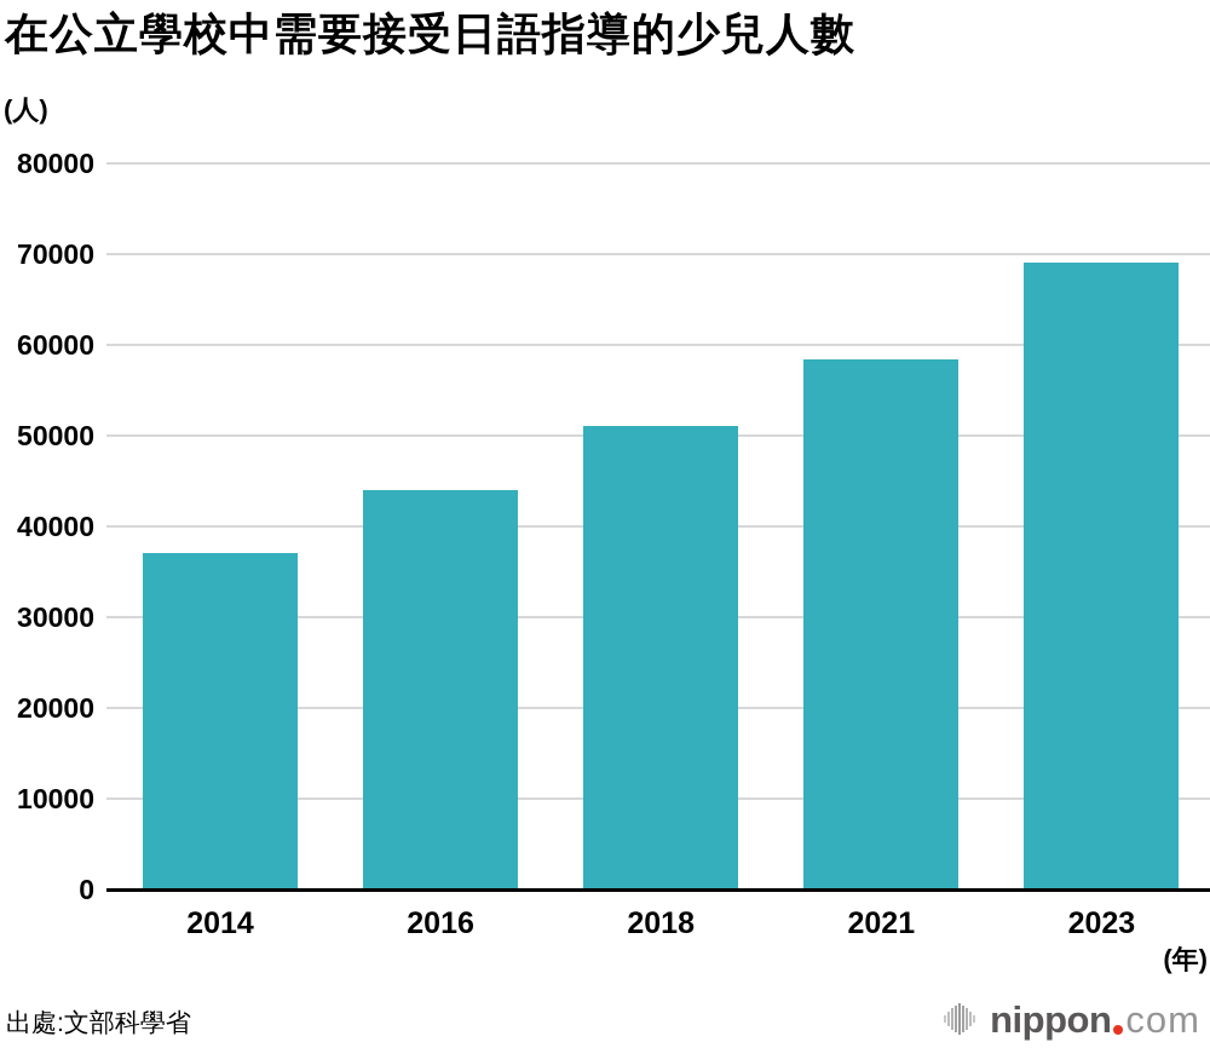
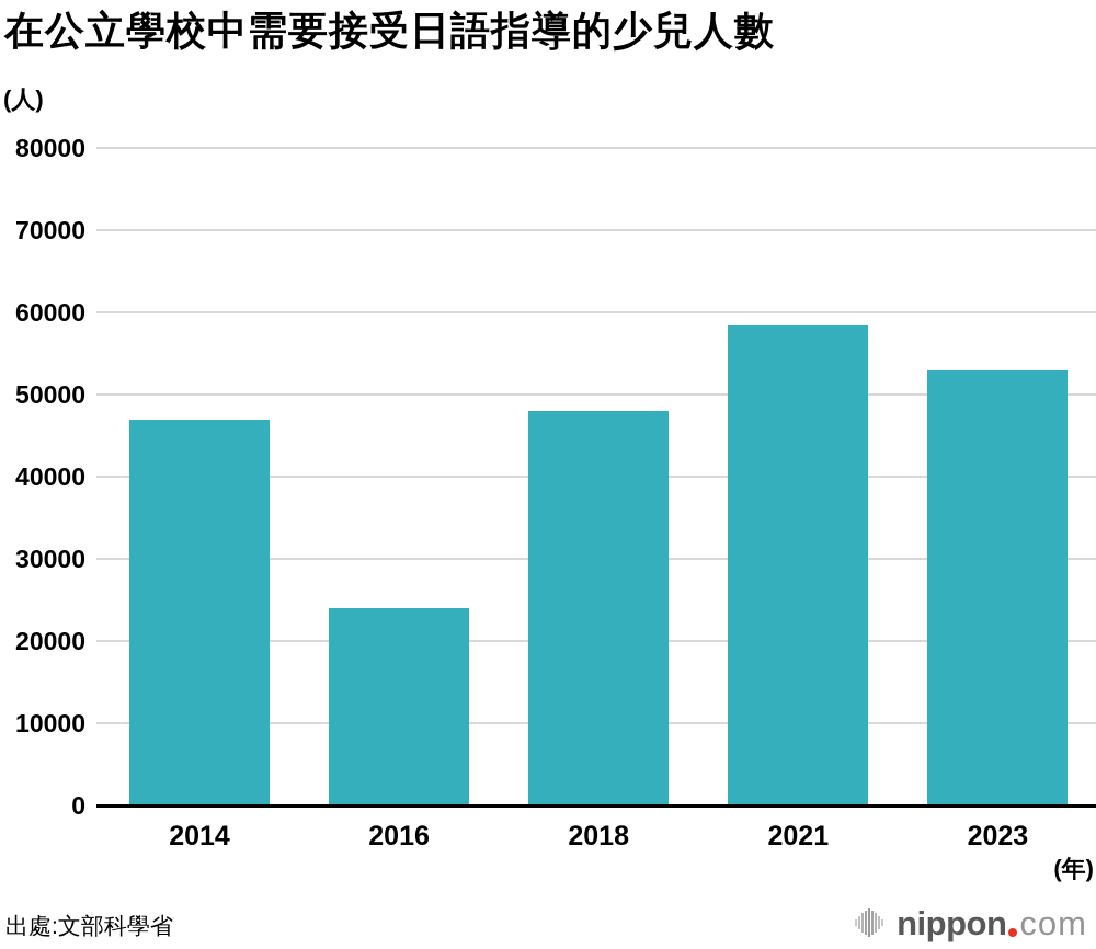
2014: 37000 -> 47000
2016: 44000 -> 24000
2018: 51000 -> 48000
2023: 69000 -> 53000
